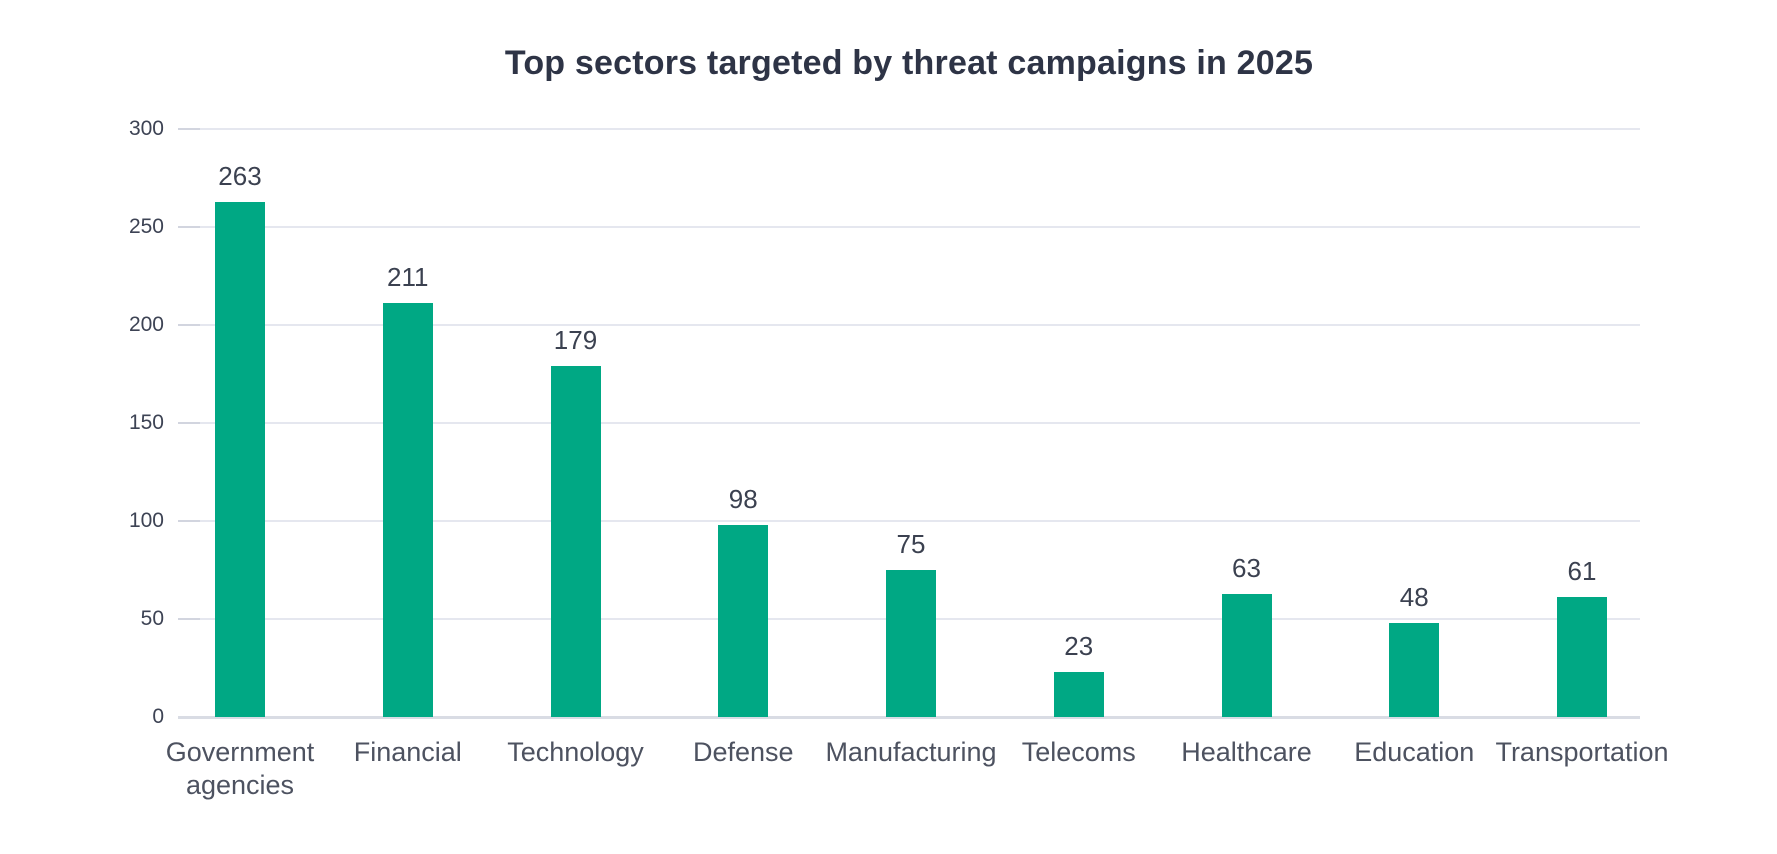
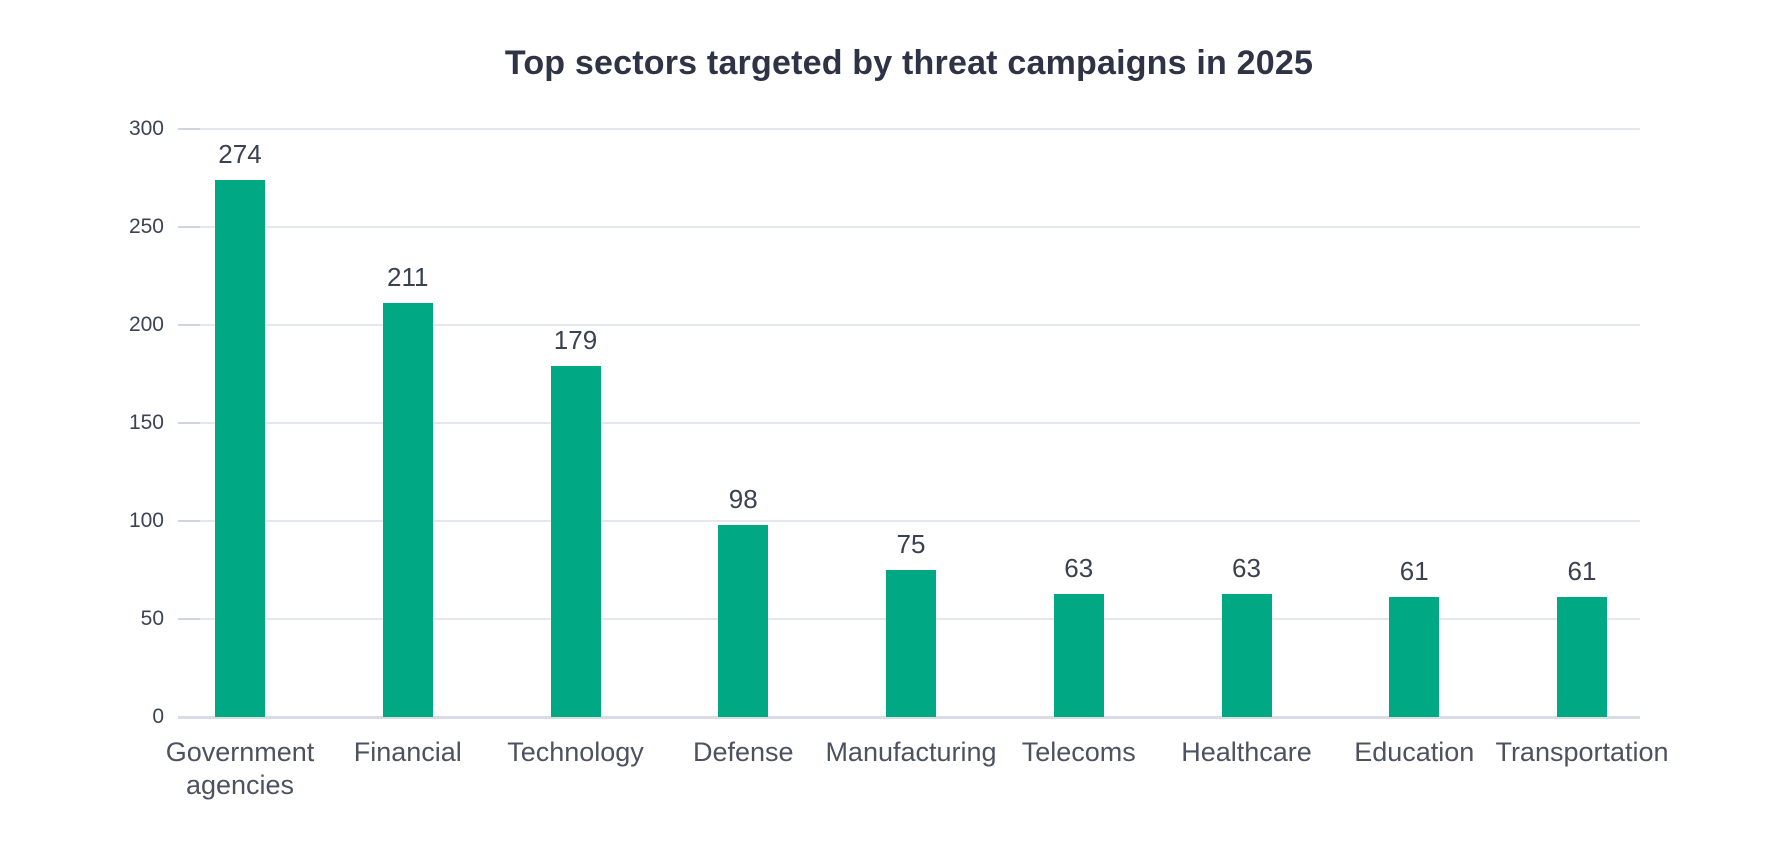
Government agencies: 263 -> 274
Telecoms: 23 -> 63
Education: 48 -> 61
